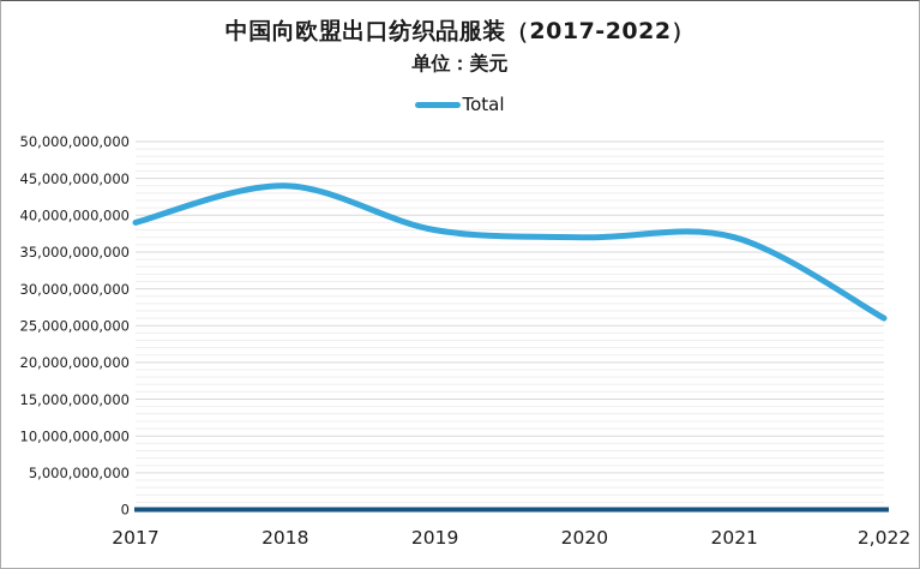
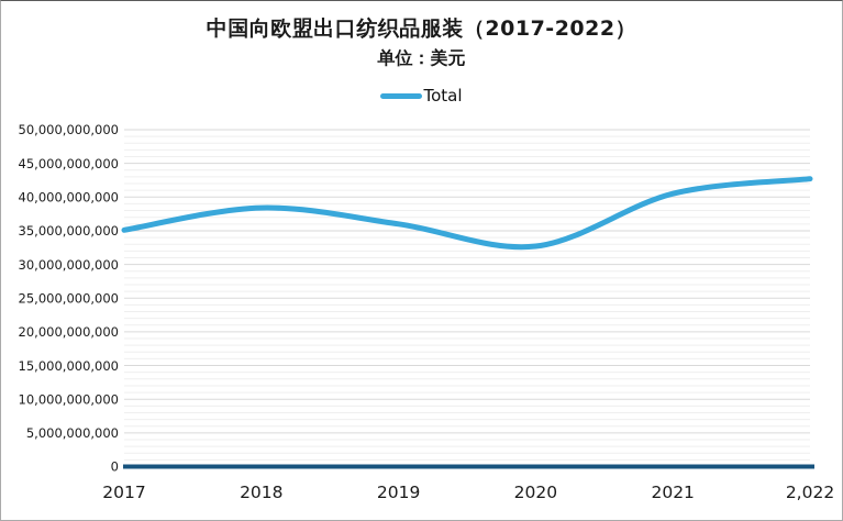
2017: 39000000000 -> 35000000000
2018: 44000000000 -> 38000000000
2019: 38000000000 -> 36000000000
2020: 37000000000 -> 33000000000
2021: 37000000000 -> 40000000000
2,022: 26000000000 -> 43000000000
